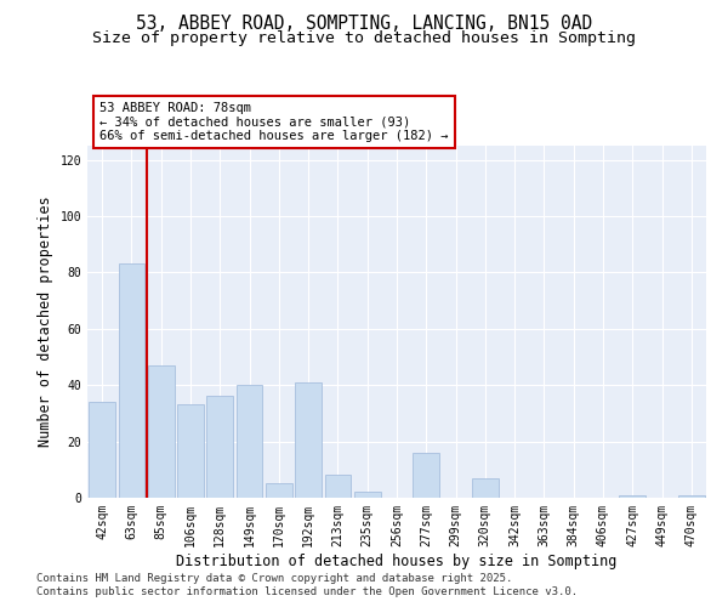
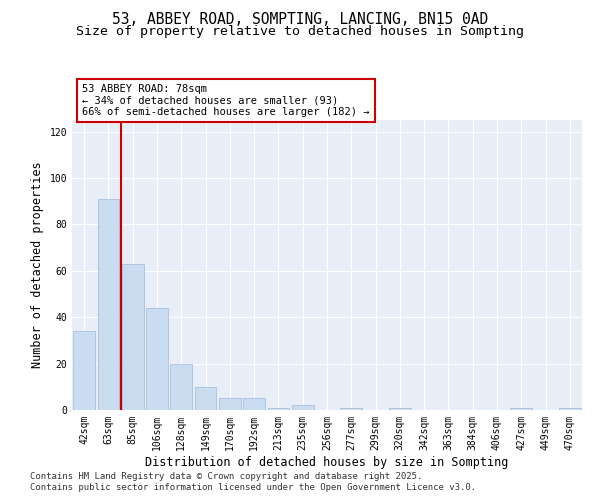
63sqm: 83 -> 91
85sqm: 47 -> 63
106sqm: 33 -> 44
128sqm: 36 -> 20
149sqm: 40 -> 10
192sqm: 41 -> 5
213sqm: 8 -> 1
277sqm: 16 -> 1
320sqm: 7 -> 1
